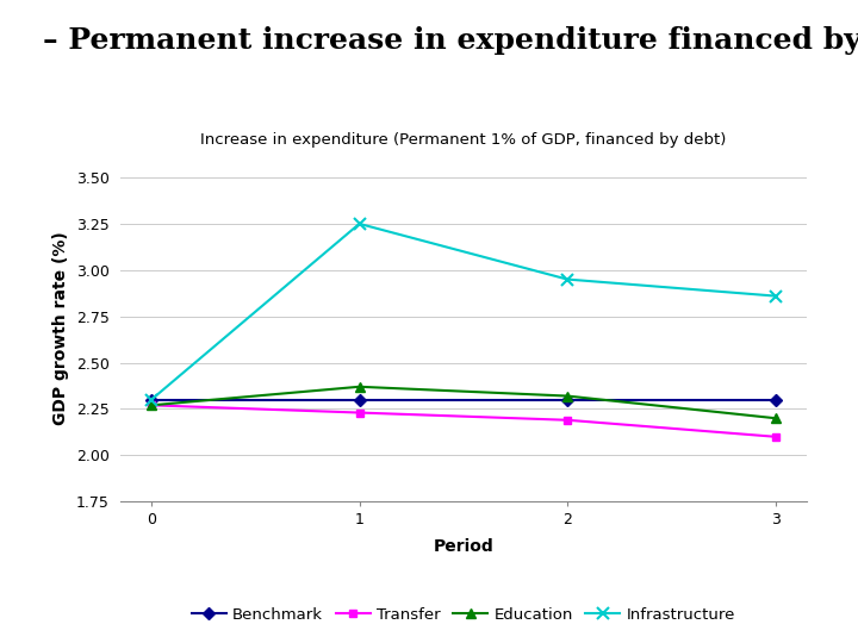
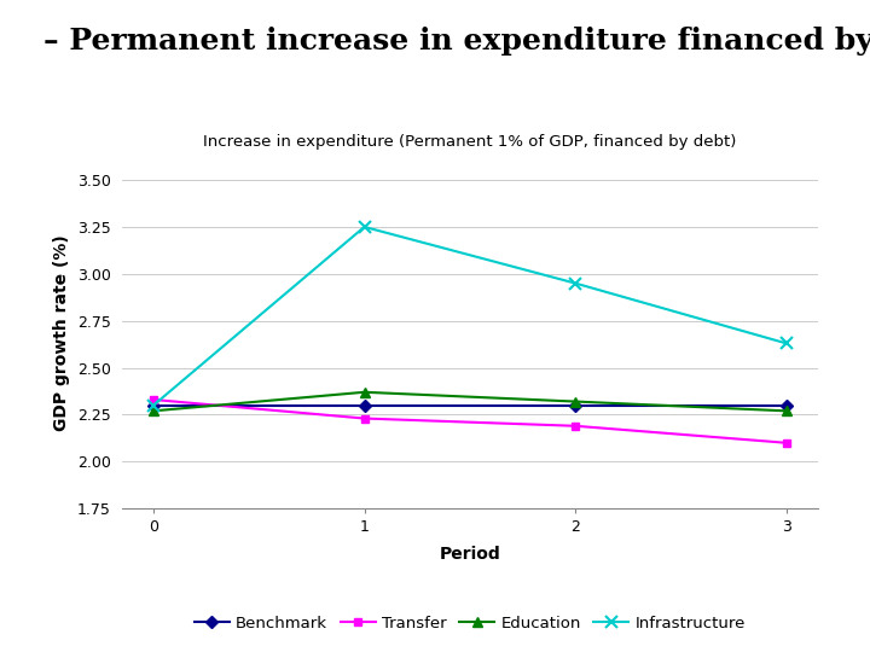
Transfer/0: 2.27 -> 2.33
Education/3: 2.20 -> 2.27
Infrastructure/3: 2.86 -> 2.63
